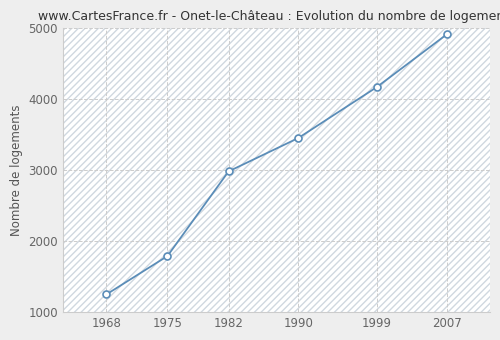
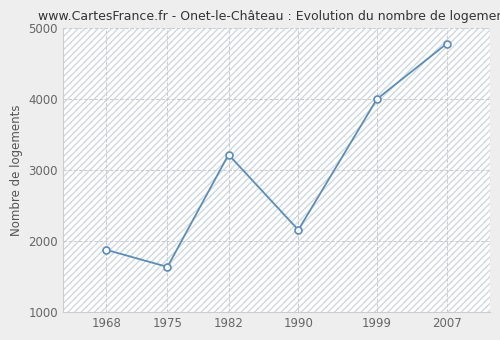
1968: 1250 -> 1880
1975: 1790 -> 1640
1982: 2980 -> 3220
1990: 3450 -> 2160
1999: 4170 -> 4000
2007: 4910 -> 4780
